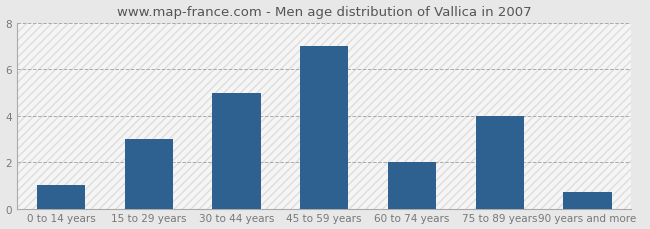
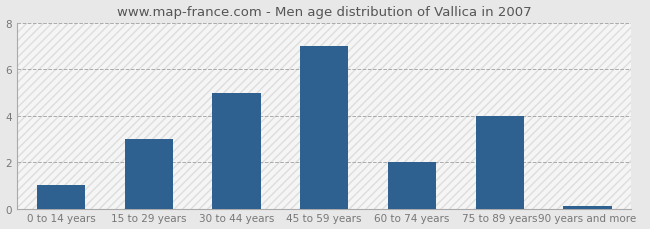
90 years and more: 0.7 -> 0.1
